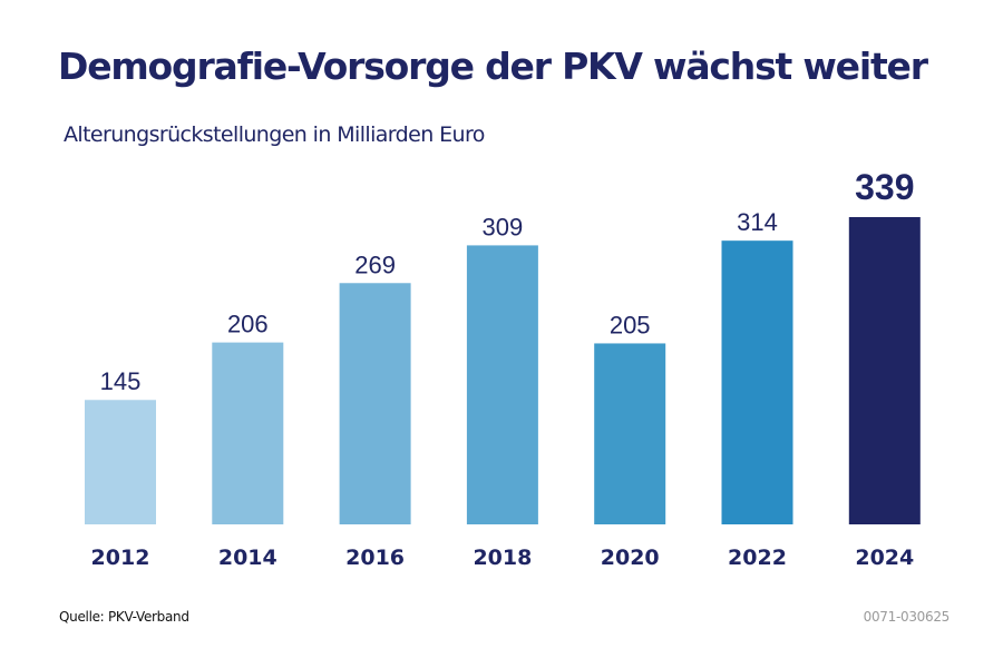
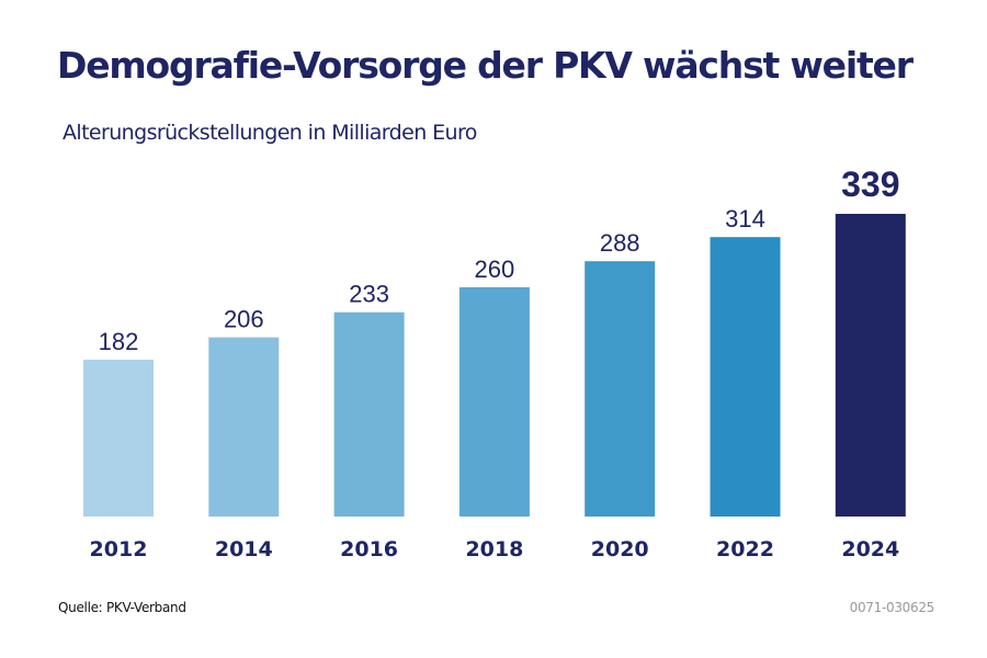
2012: 145 -> 182
2016: 269 -> 233
2018: 309 -> 260
2020: 205 -> 288
